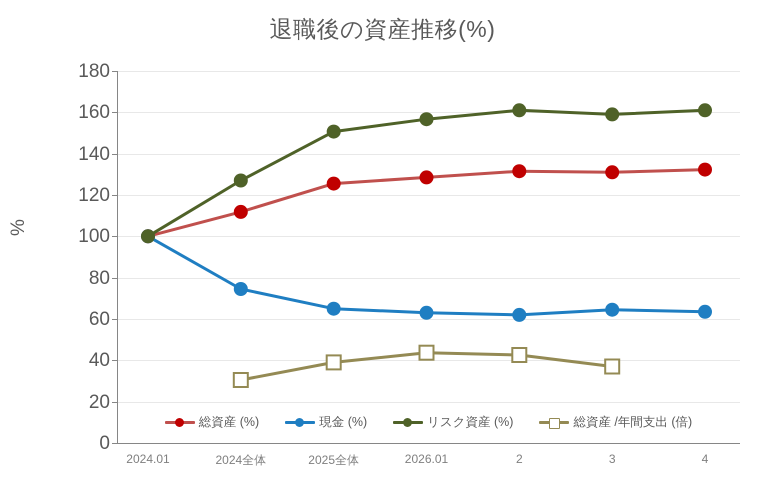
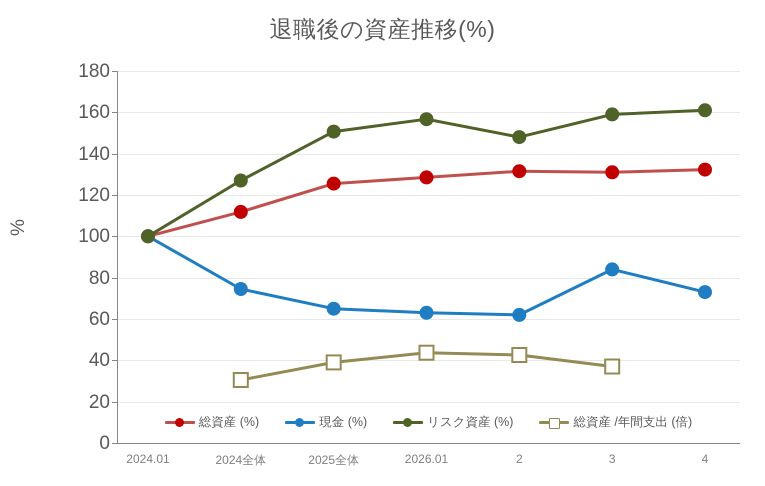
リスク資産 (%)/2: 161 -> 148
現金 (%)/3: 64 -> 84
現金 (%)/4: 64 -> 73
